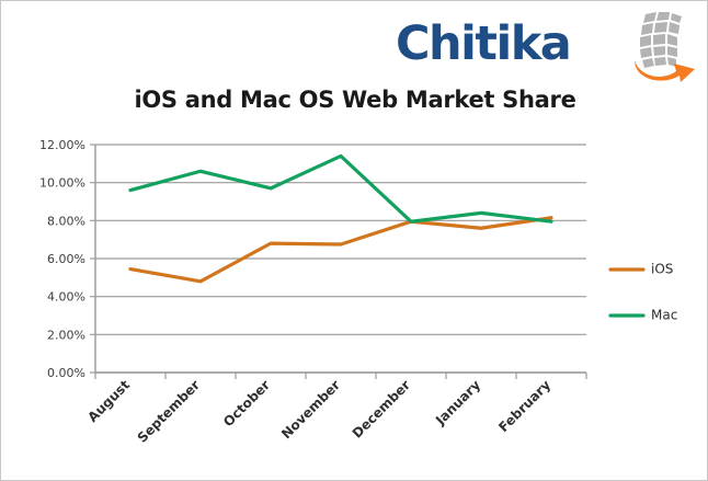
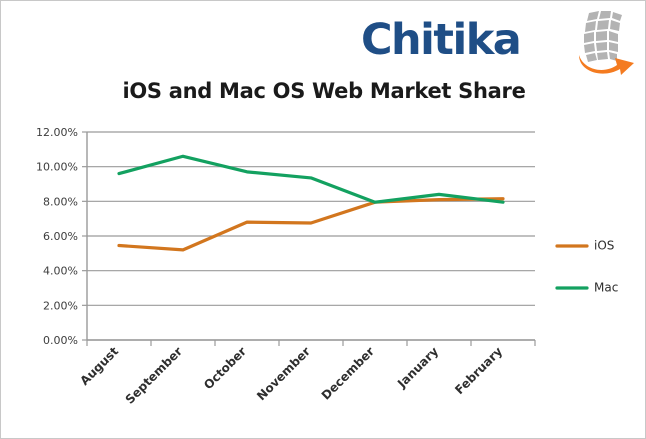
iOS/September: 4.8% -> 5.2%
Mac/November: 11.4% -> 9.3%
iOS/January: 7.6% -> 8.1%
